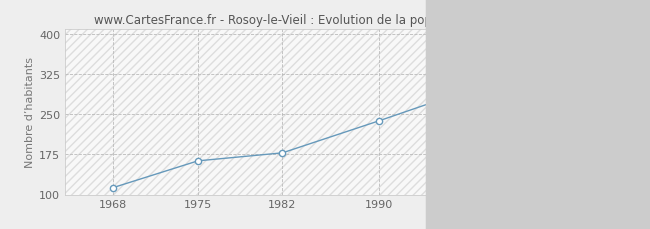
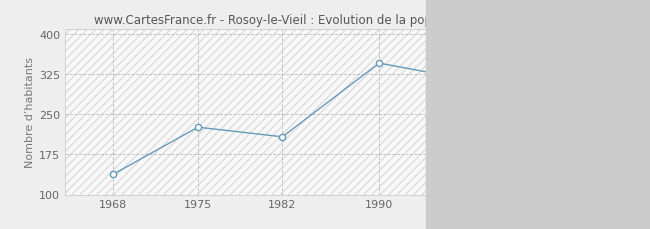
1968: 113 -> 138
1975: 163 -> 226
1982: 178 -> 208
1990: 238 -> 346
